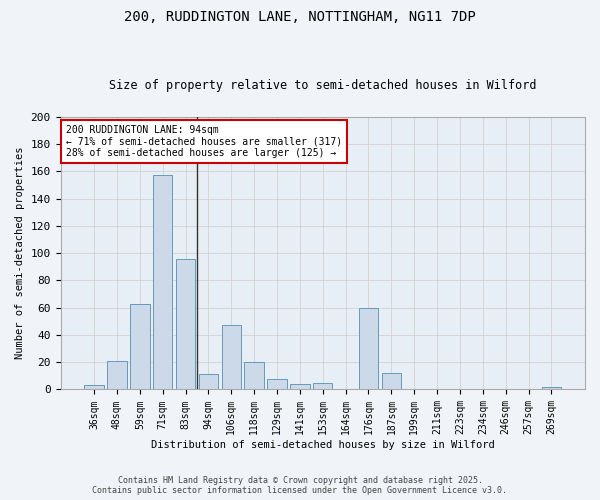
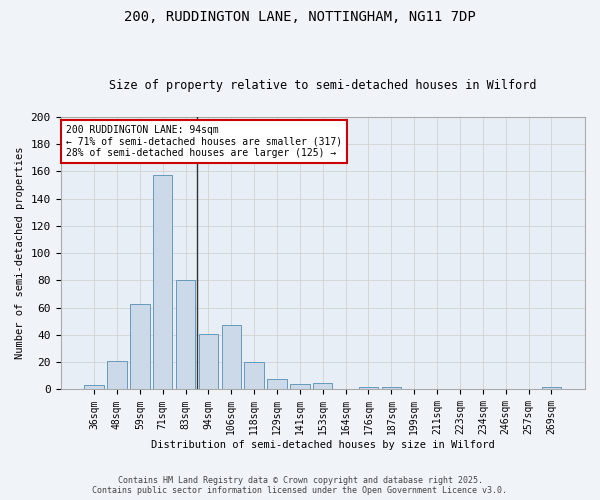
83sqm: 96 -> 80
94sqm: 11 -> 41
176sqm: 60 -> 2
187sqm: 12 -> 2
